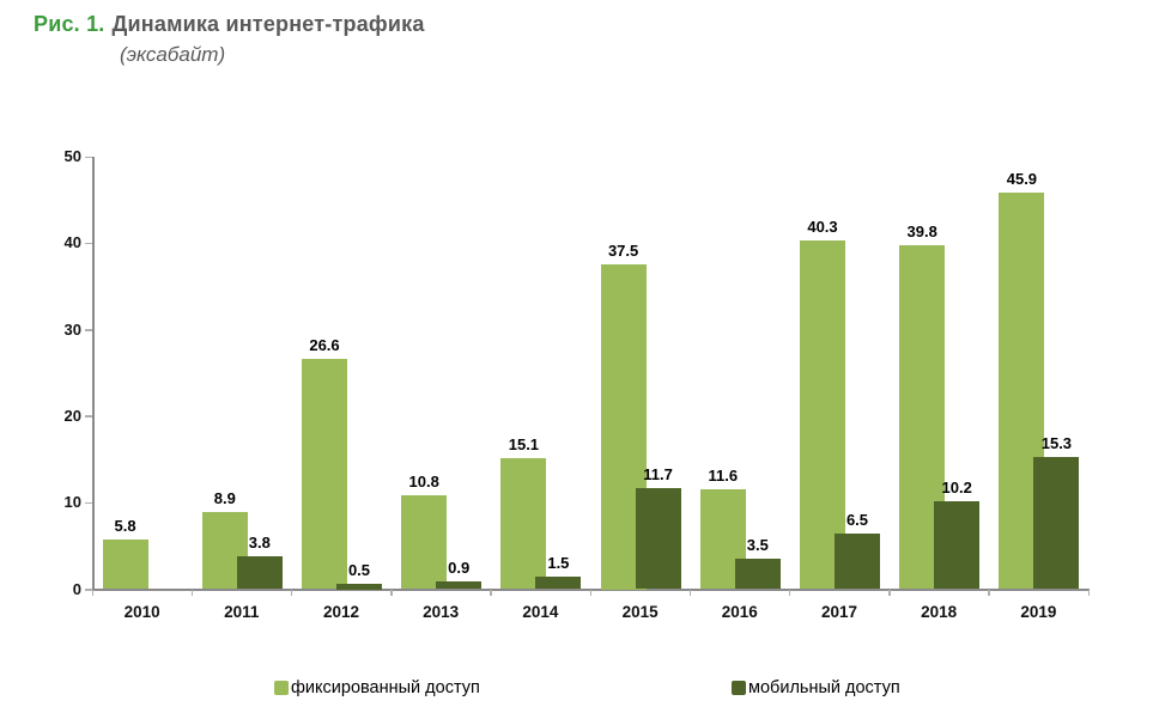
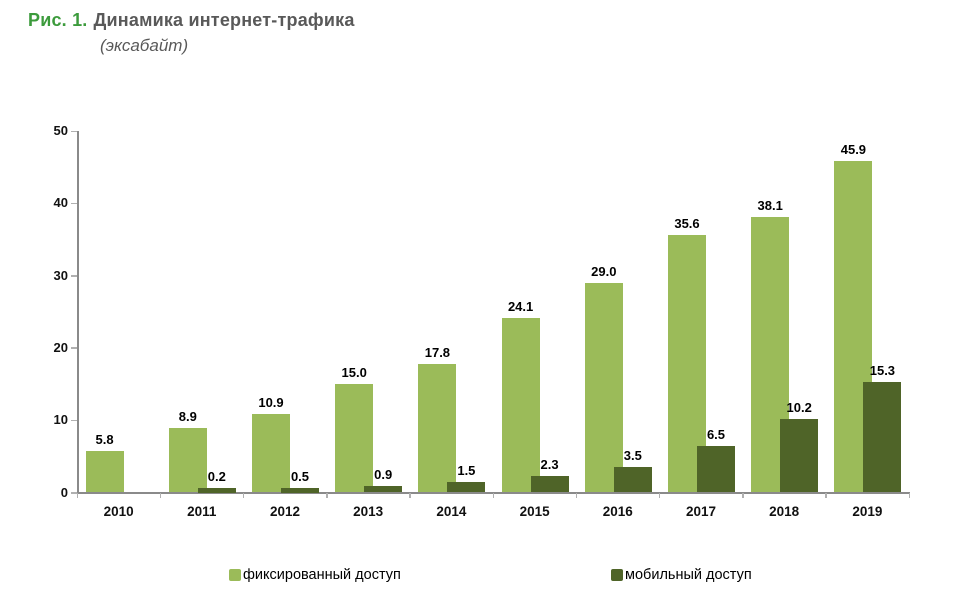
мобильный доступ/2011: 3.8 -> 0.2
фиксированный доступ/2012: 26.6 -> 10.9
фиксированный доступ/2013: 10.8 -> 15.0
фиксированный доступ/2014: 15.1 -> 17.8
фиксированный доступ/2015: 37.5 -> 24.1
мобильный доступ/2015: 11.7 -> 2.3
фиксированный доступ/2016: 11.6 -> 29.0
фиксированный доступ/2017: 40.3 -> 35.6
фиксированный доступ/2018: 39.8 -> 38.1
